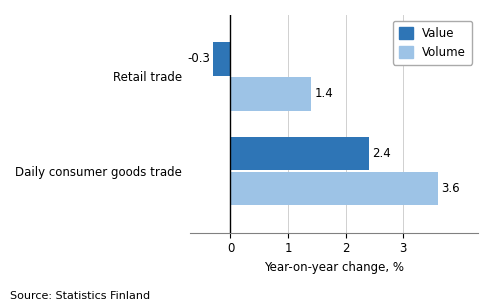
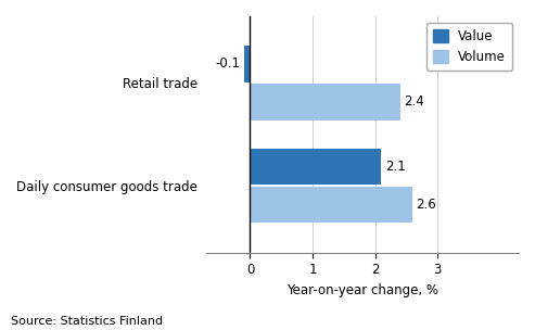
Value/Retail trade: -0.3 -> -0.1
Volume/Retail trade: 1.4 -> 2.4
Value/Daily consumer goods trade: 2.4 -> 2.1
Volume/Daily consumer goods trade: 3.6 -> 2.6
